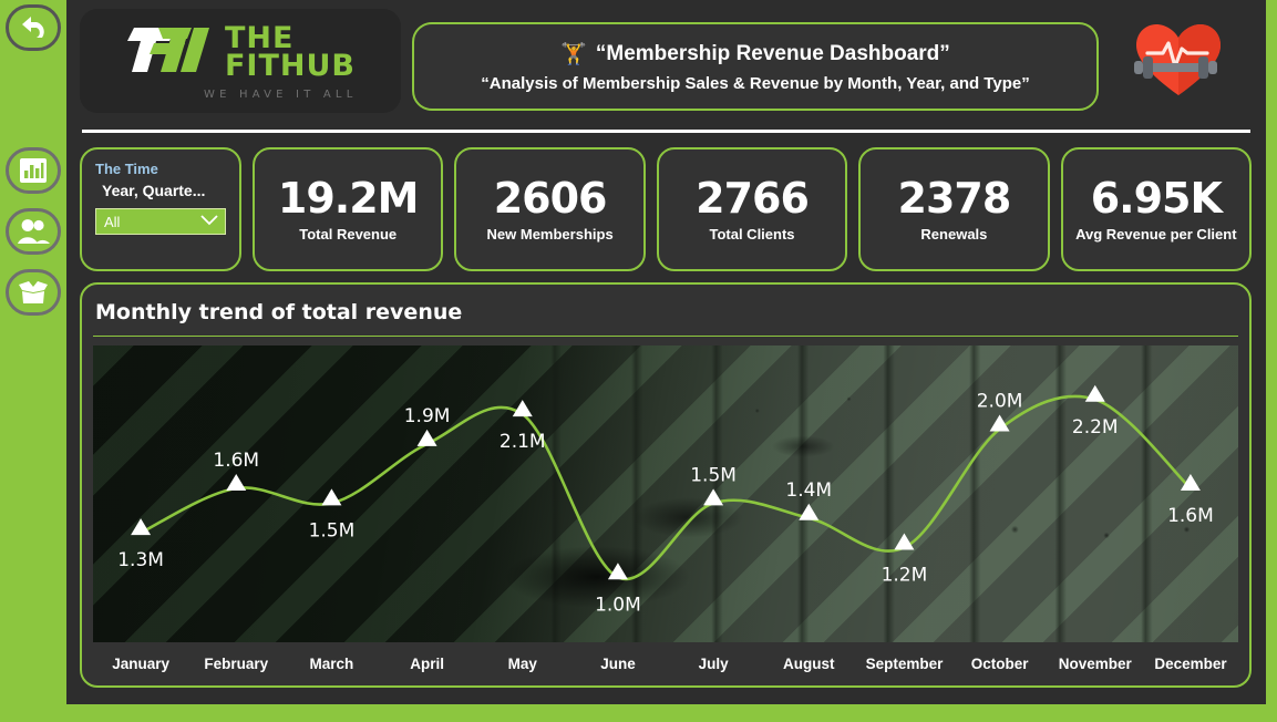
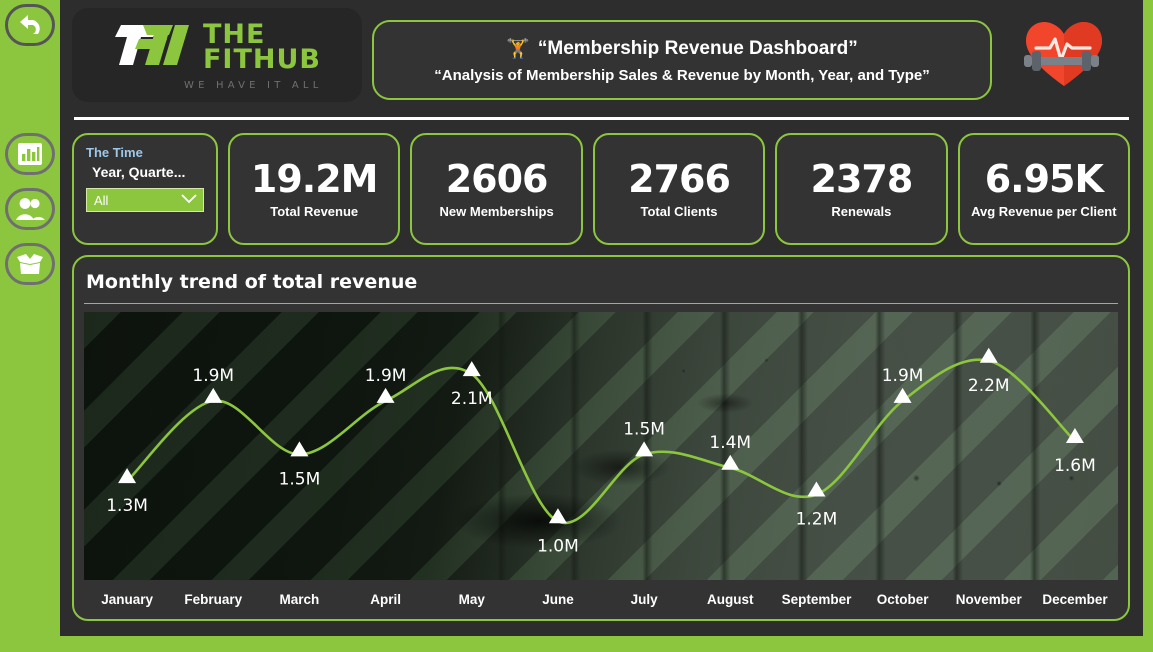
February: 1.6M -> 1.9M
October: 2.0M -> 1.9M
